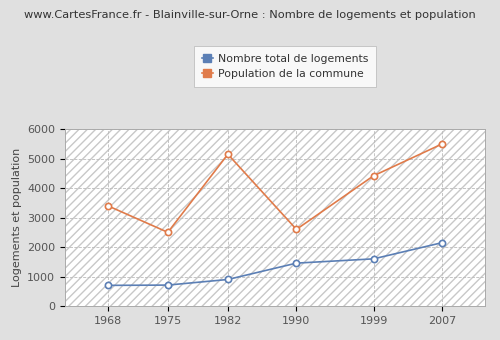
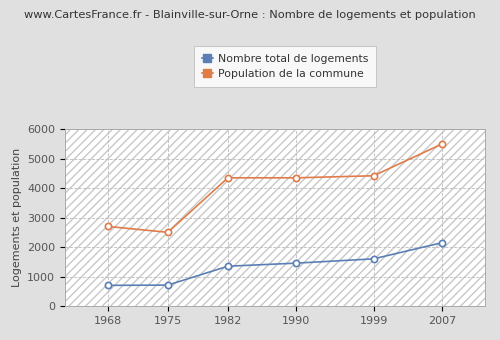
Population de la commune/1968: 3400 -> 2700
Nombre total de logements/1982: 900 -> 1350
Population de la commune/1982: 5150 -> 4350
Population de la commune/1990: 2600 -> 4350
